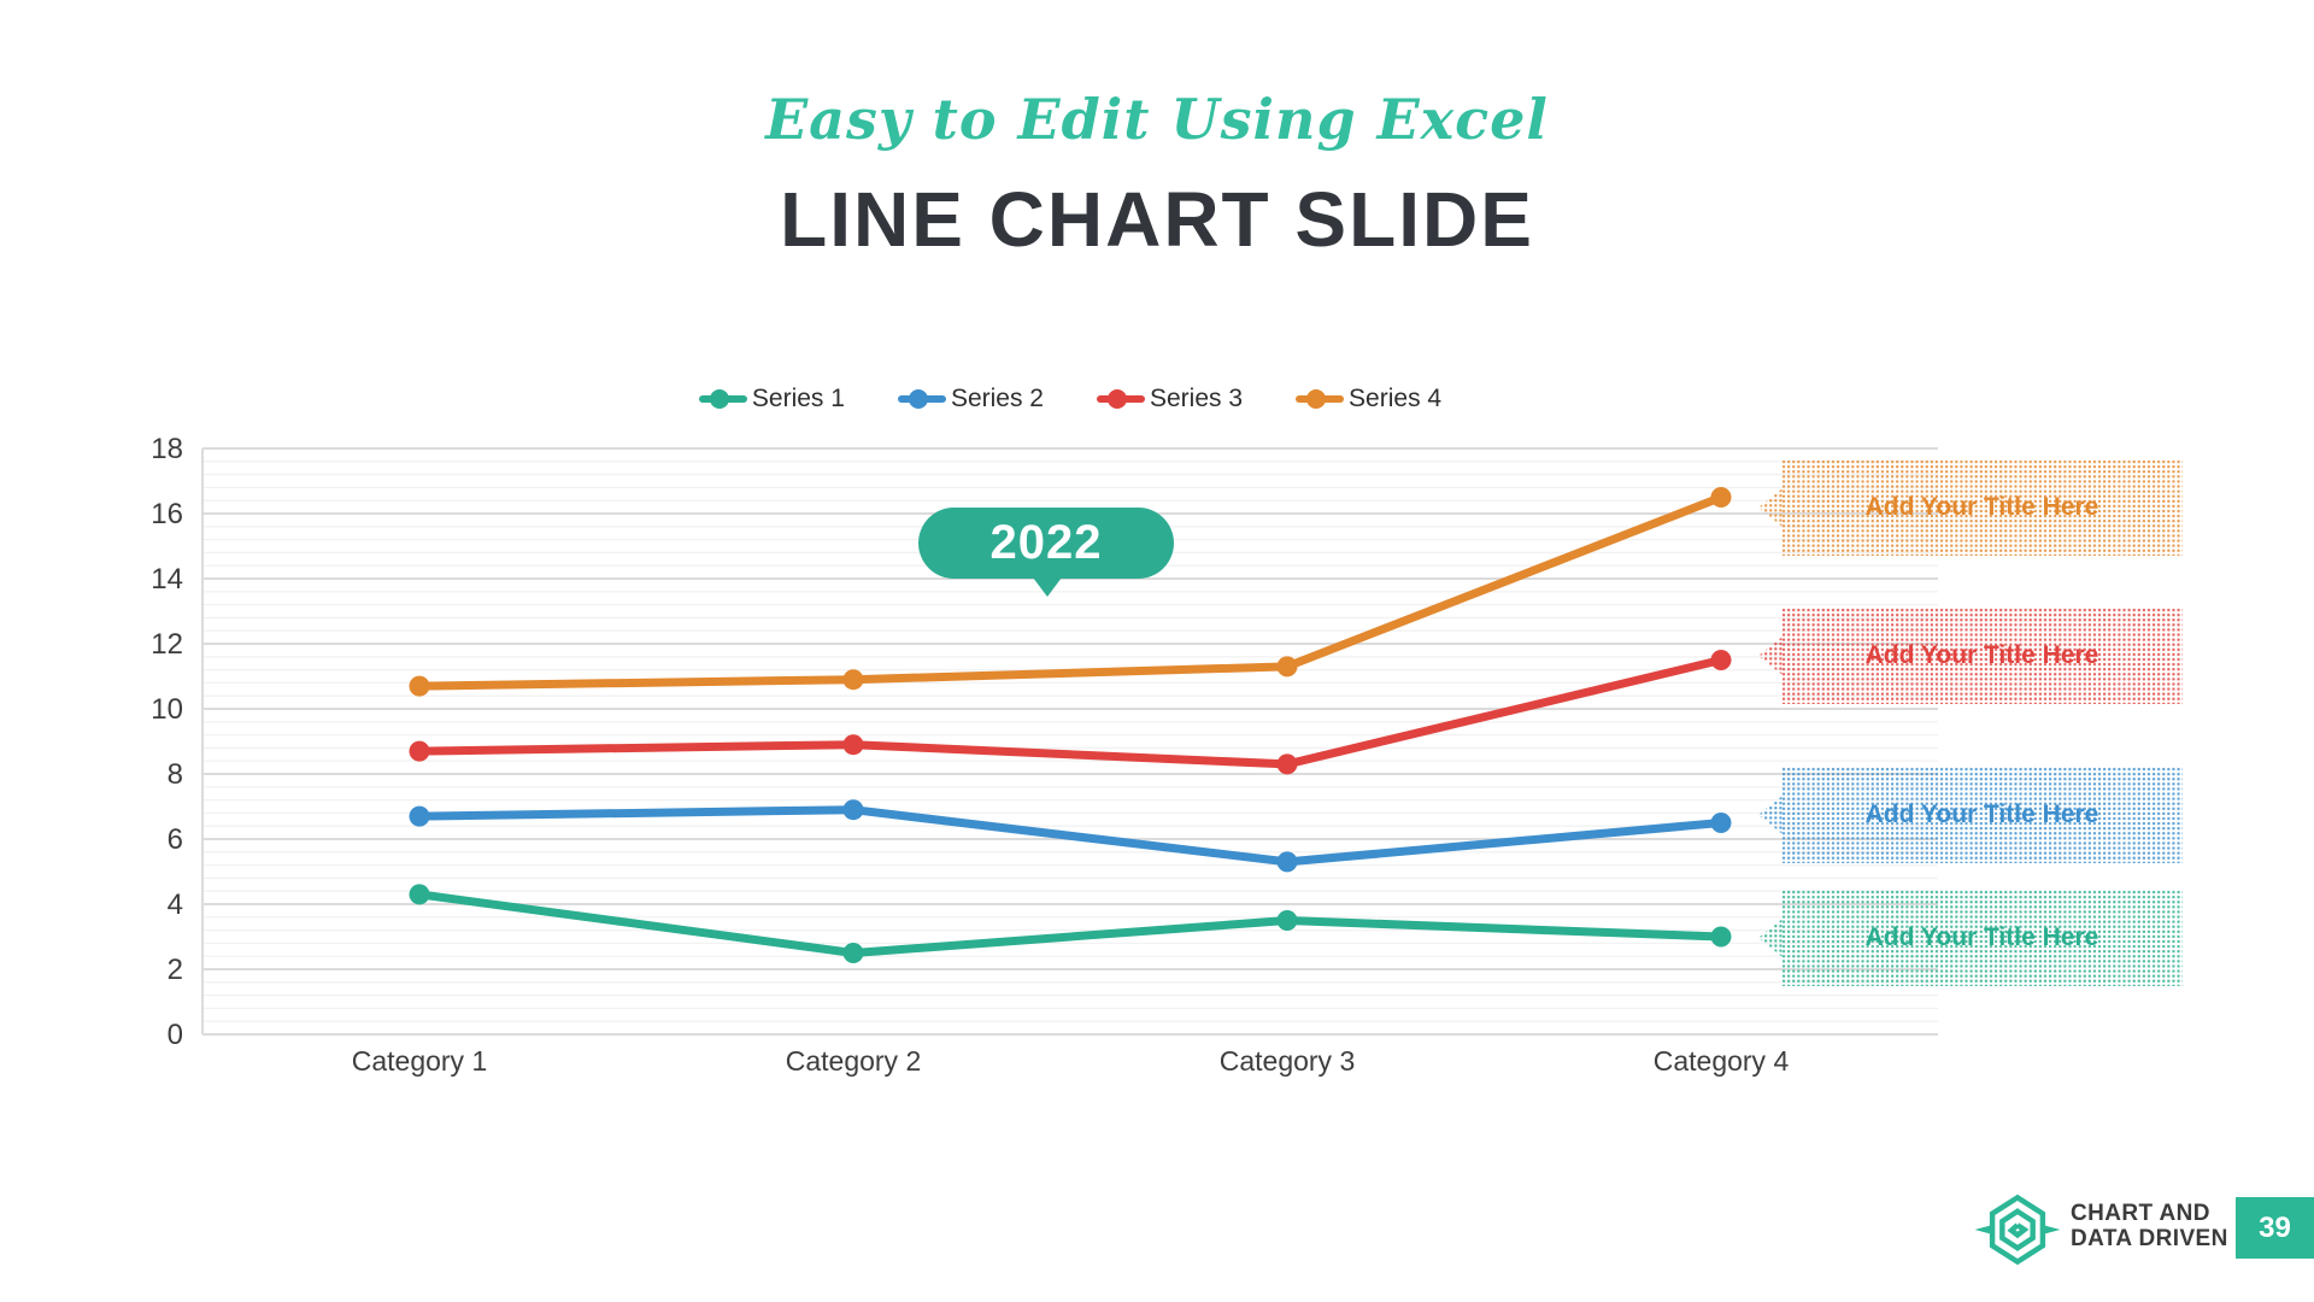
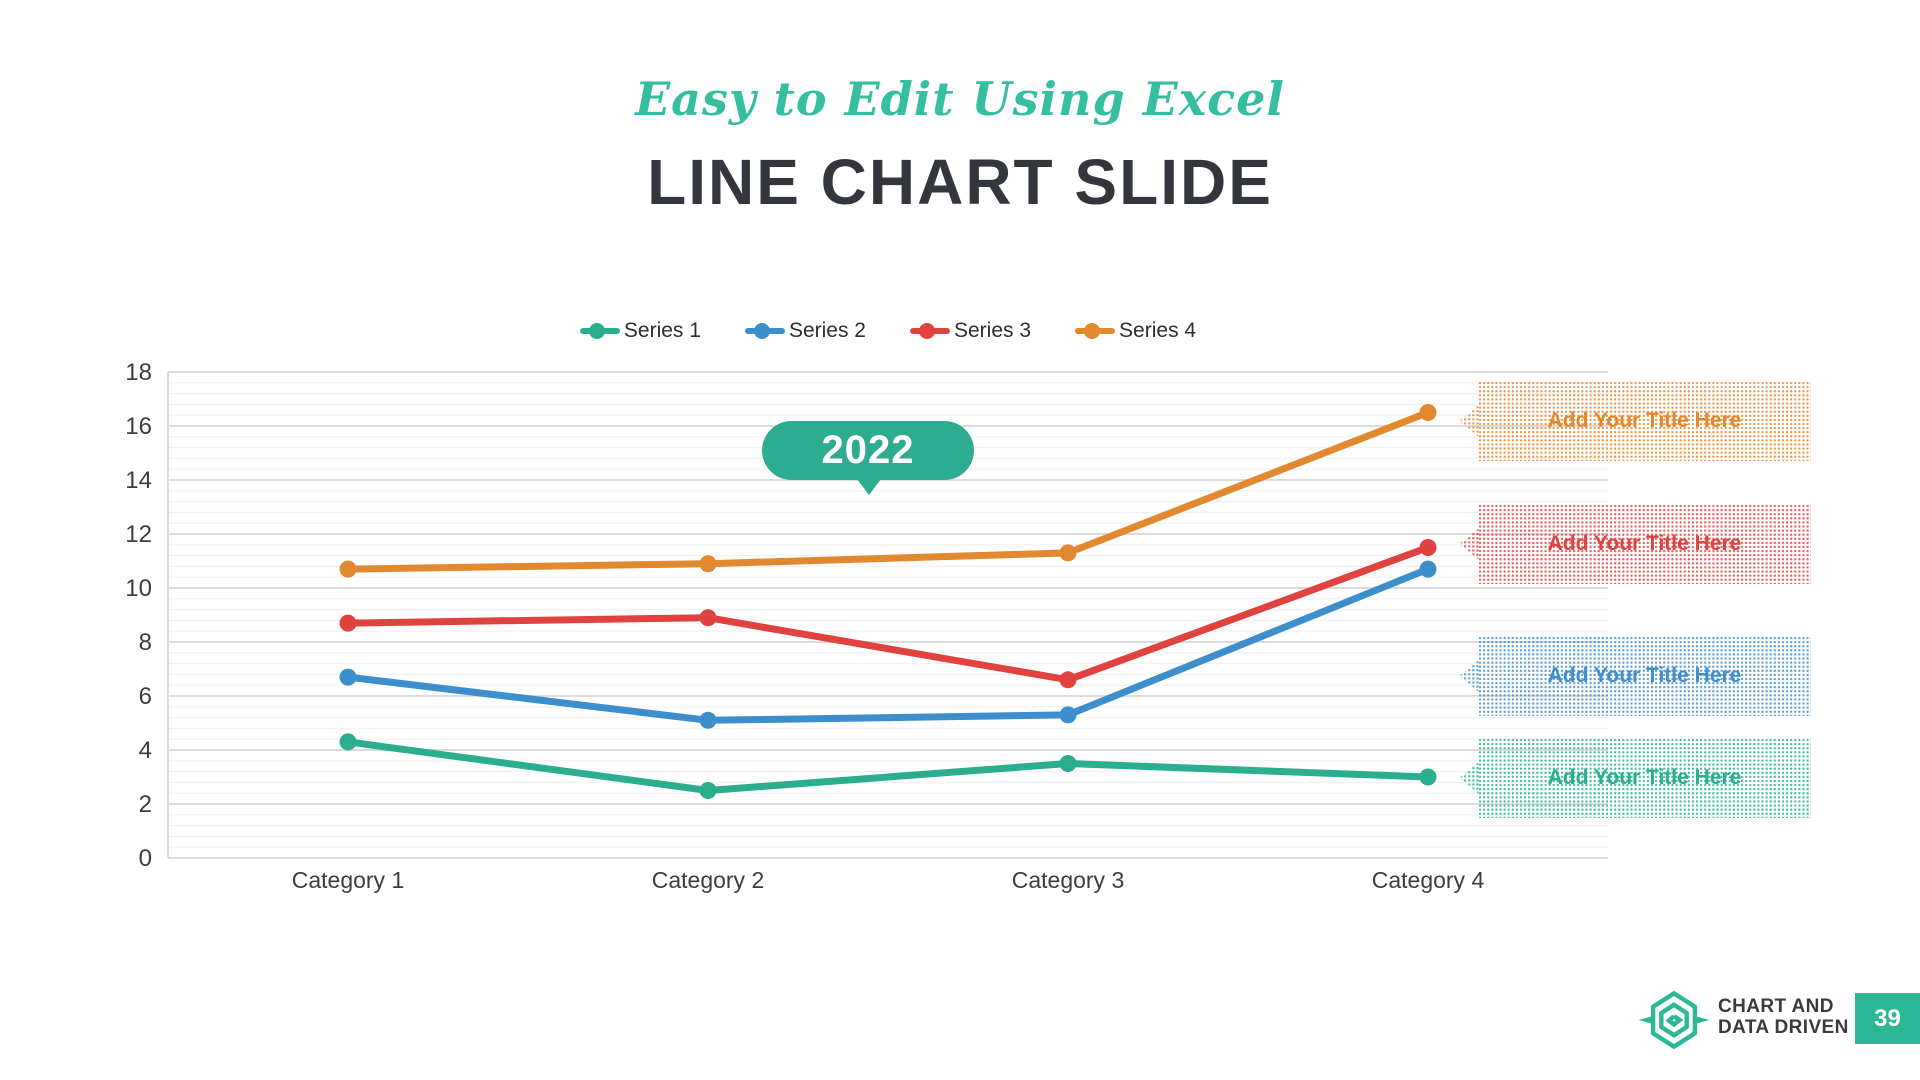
Series 2/Category 2: 6.9 -> 5.1
Series 3/Category 3: 8.3 -> 6.6
Series 2/Category 4: 6.5 -> 10.7
